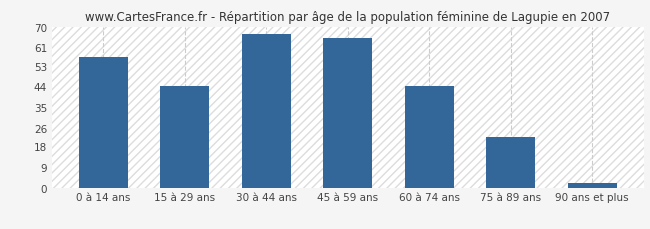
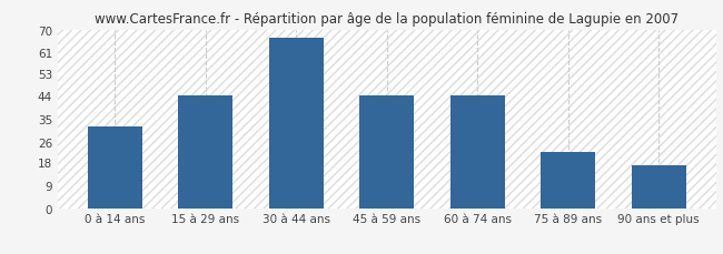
0 à 14 ans: 57 -> 32
45 à 59 ans: 65 -> 44
90 ans et plus: 2 -> 17
